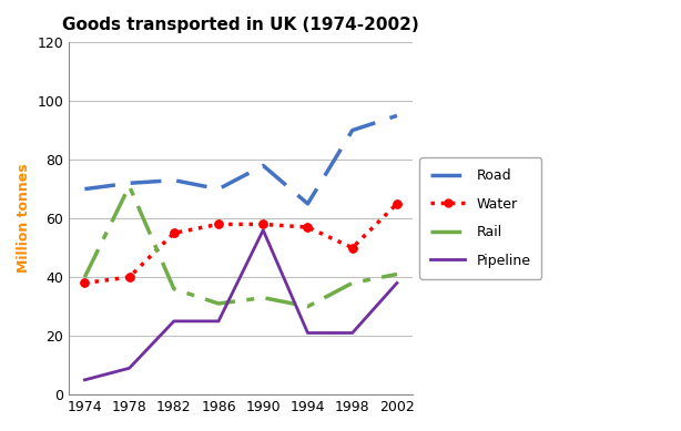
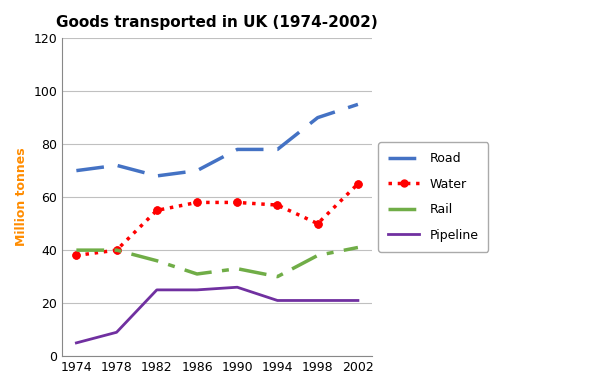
Rail/1978: 71 -> 40
Road/1982: 73 -> 68
Pipeline/1990: 56 -> 26
Road/1994: 65 -> 78
Pipeline/2002: 38 -> 21
